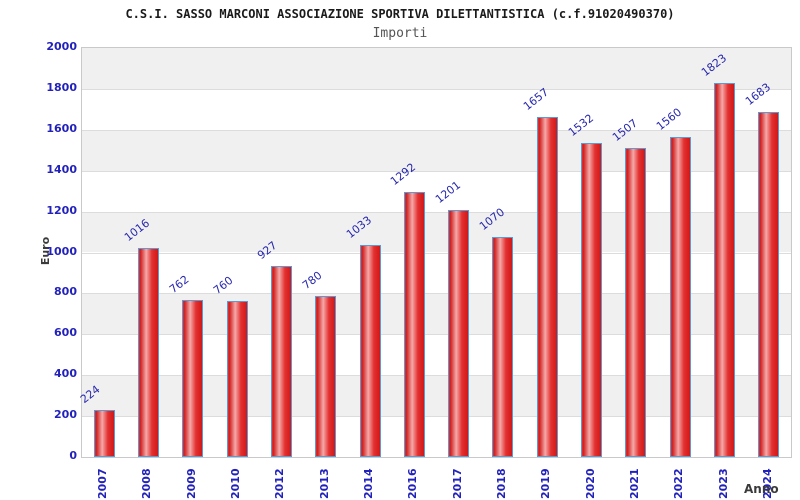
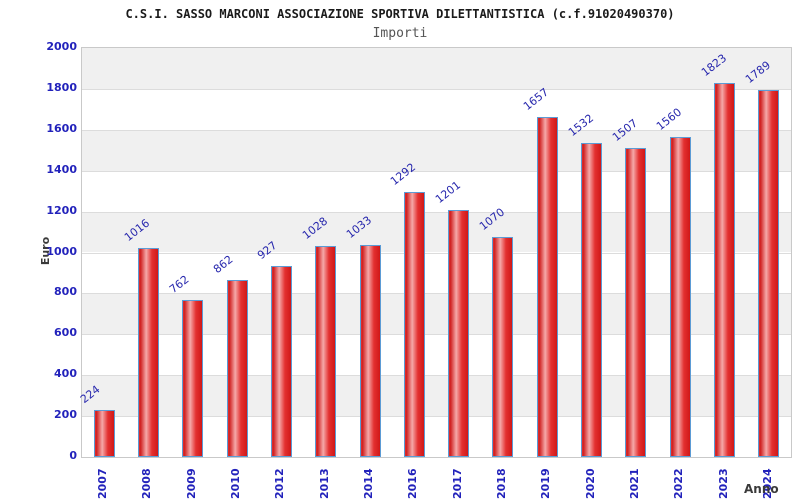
2010: 760 -> 862
2013: 780 -> 1028
2024: 1683 -> 1789
